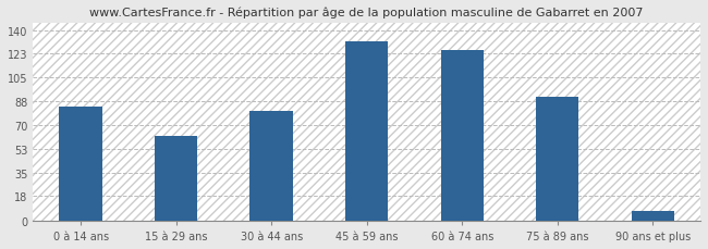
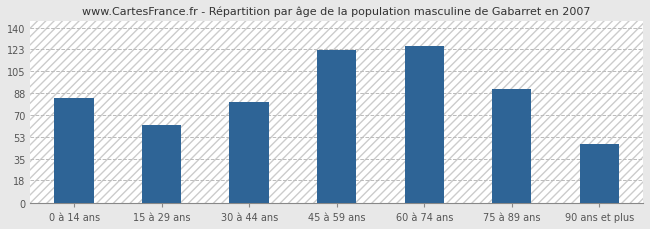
45 à 59 ans: 132 -> 122
90 ans et plus: 7 -> 47
